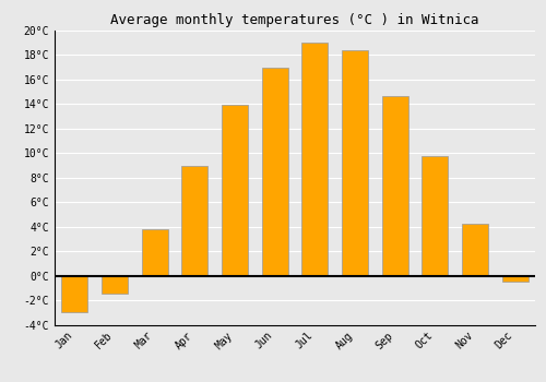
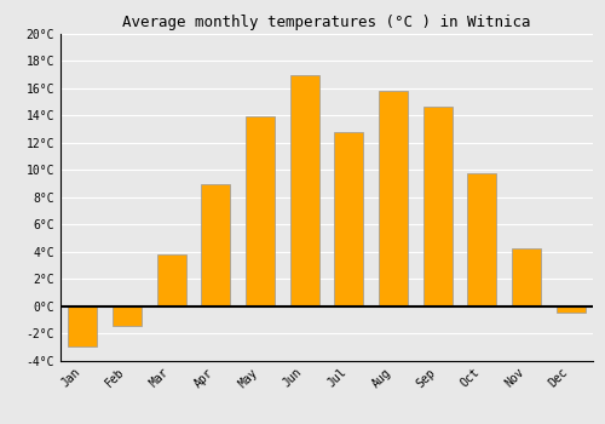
Jul: 19.0°C -> 12.8°C
Aug: 18.4°C -> 15.8°C
